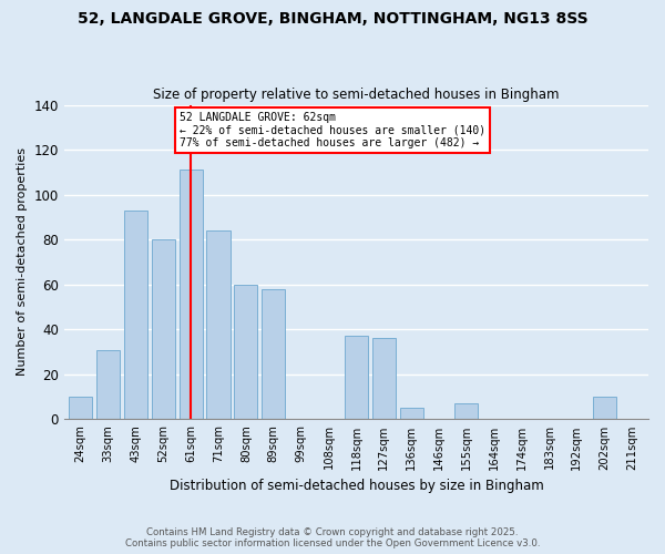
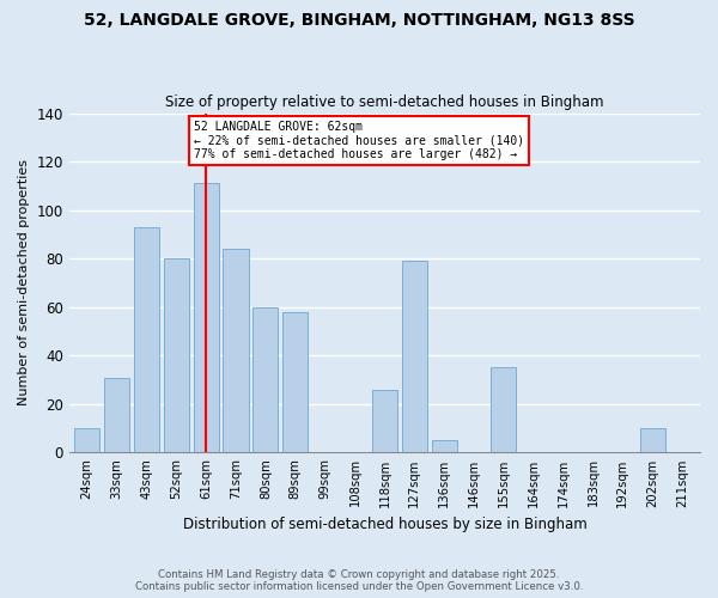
118sqm: 37 -> 26
127sqm: 36 -> 79
155sqm: 7 -> 35
